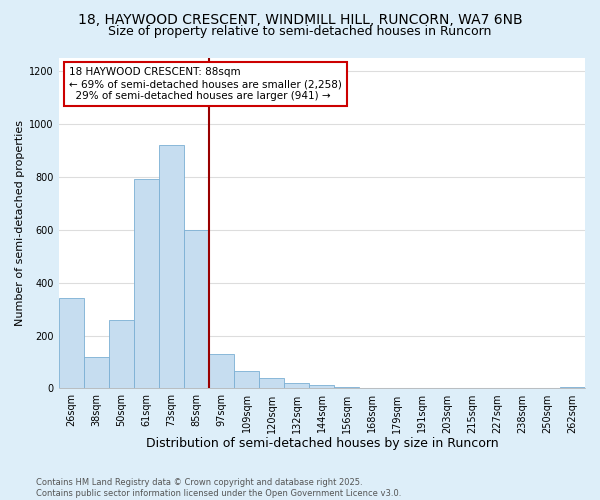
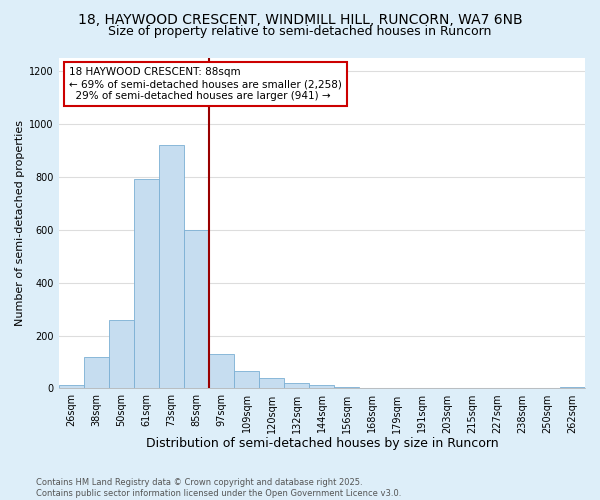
26sqm: 340 -> 15
